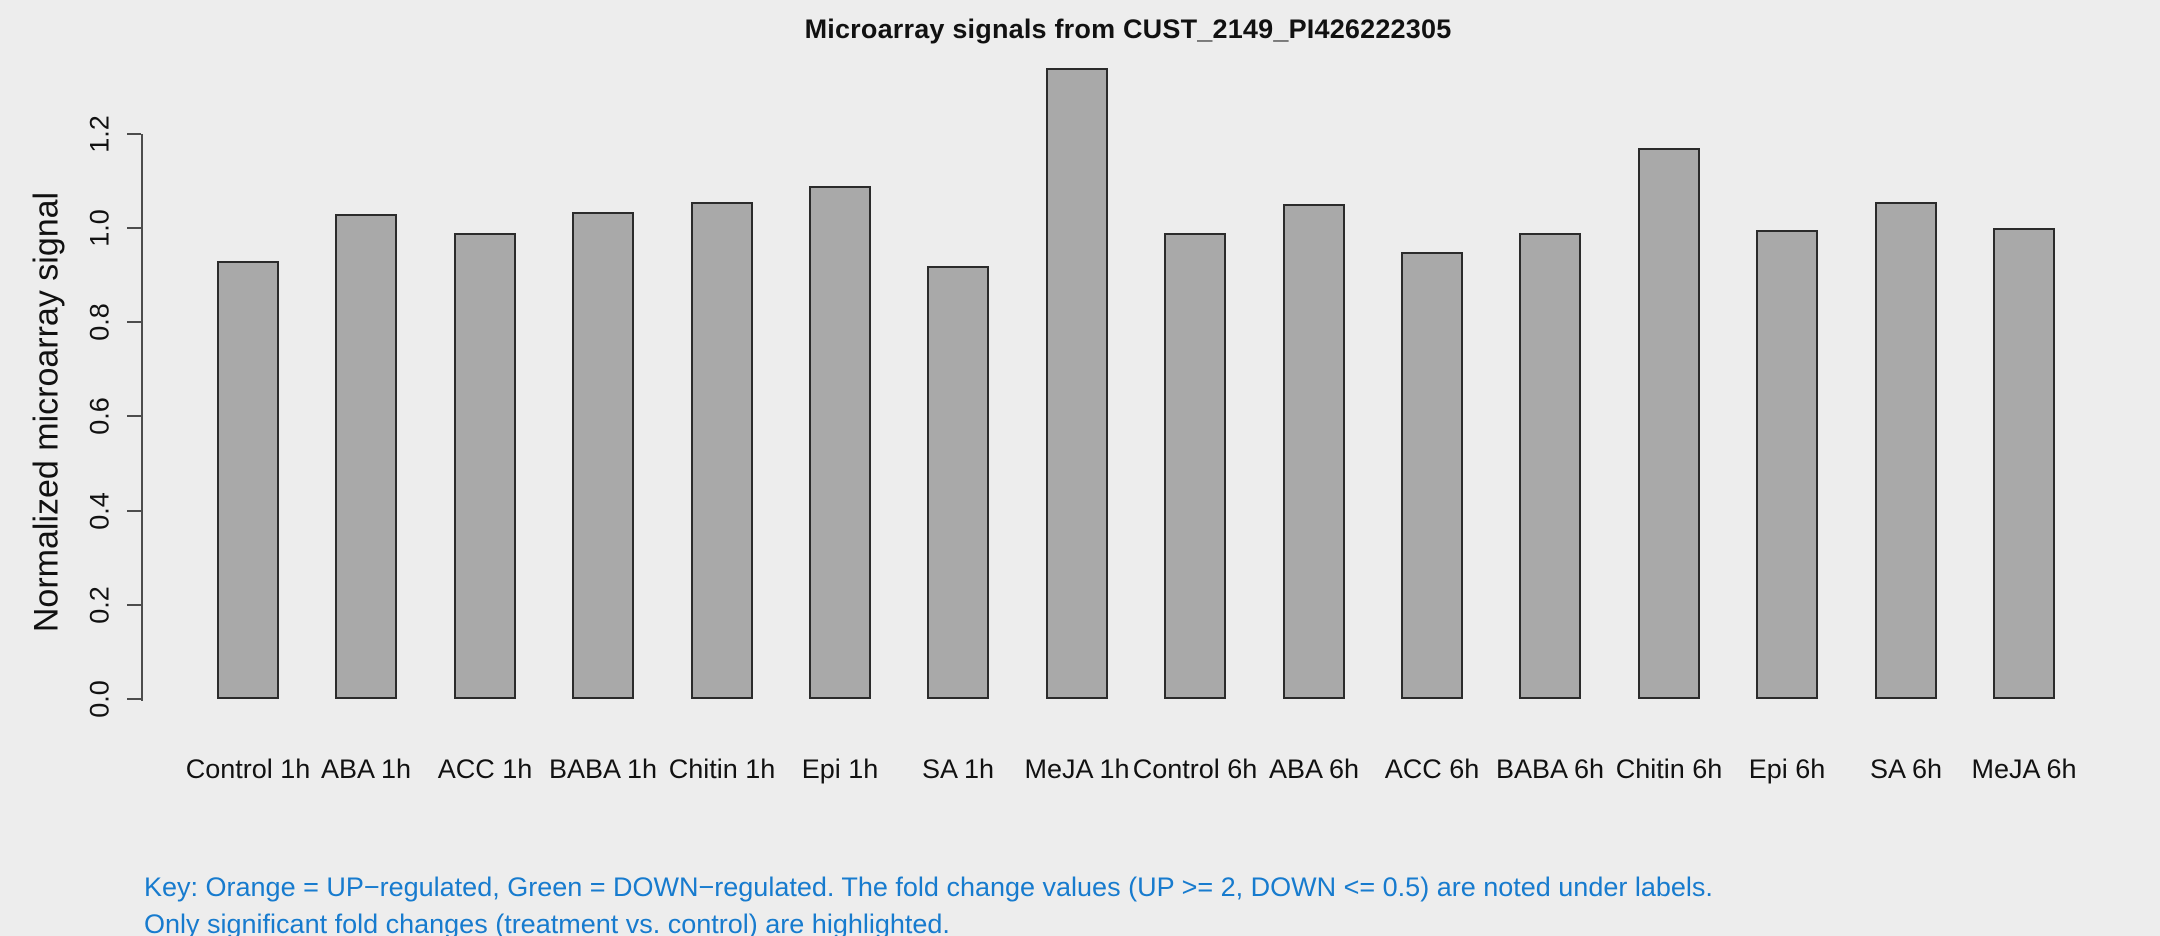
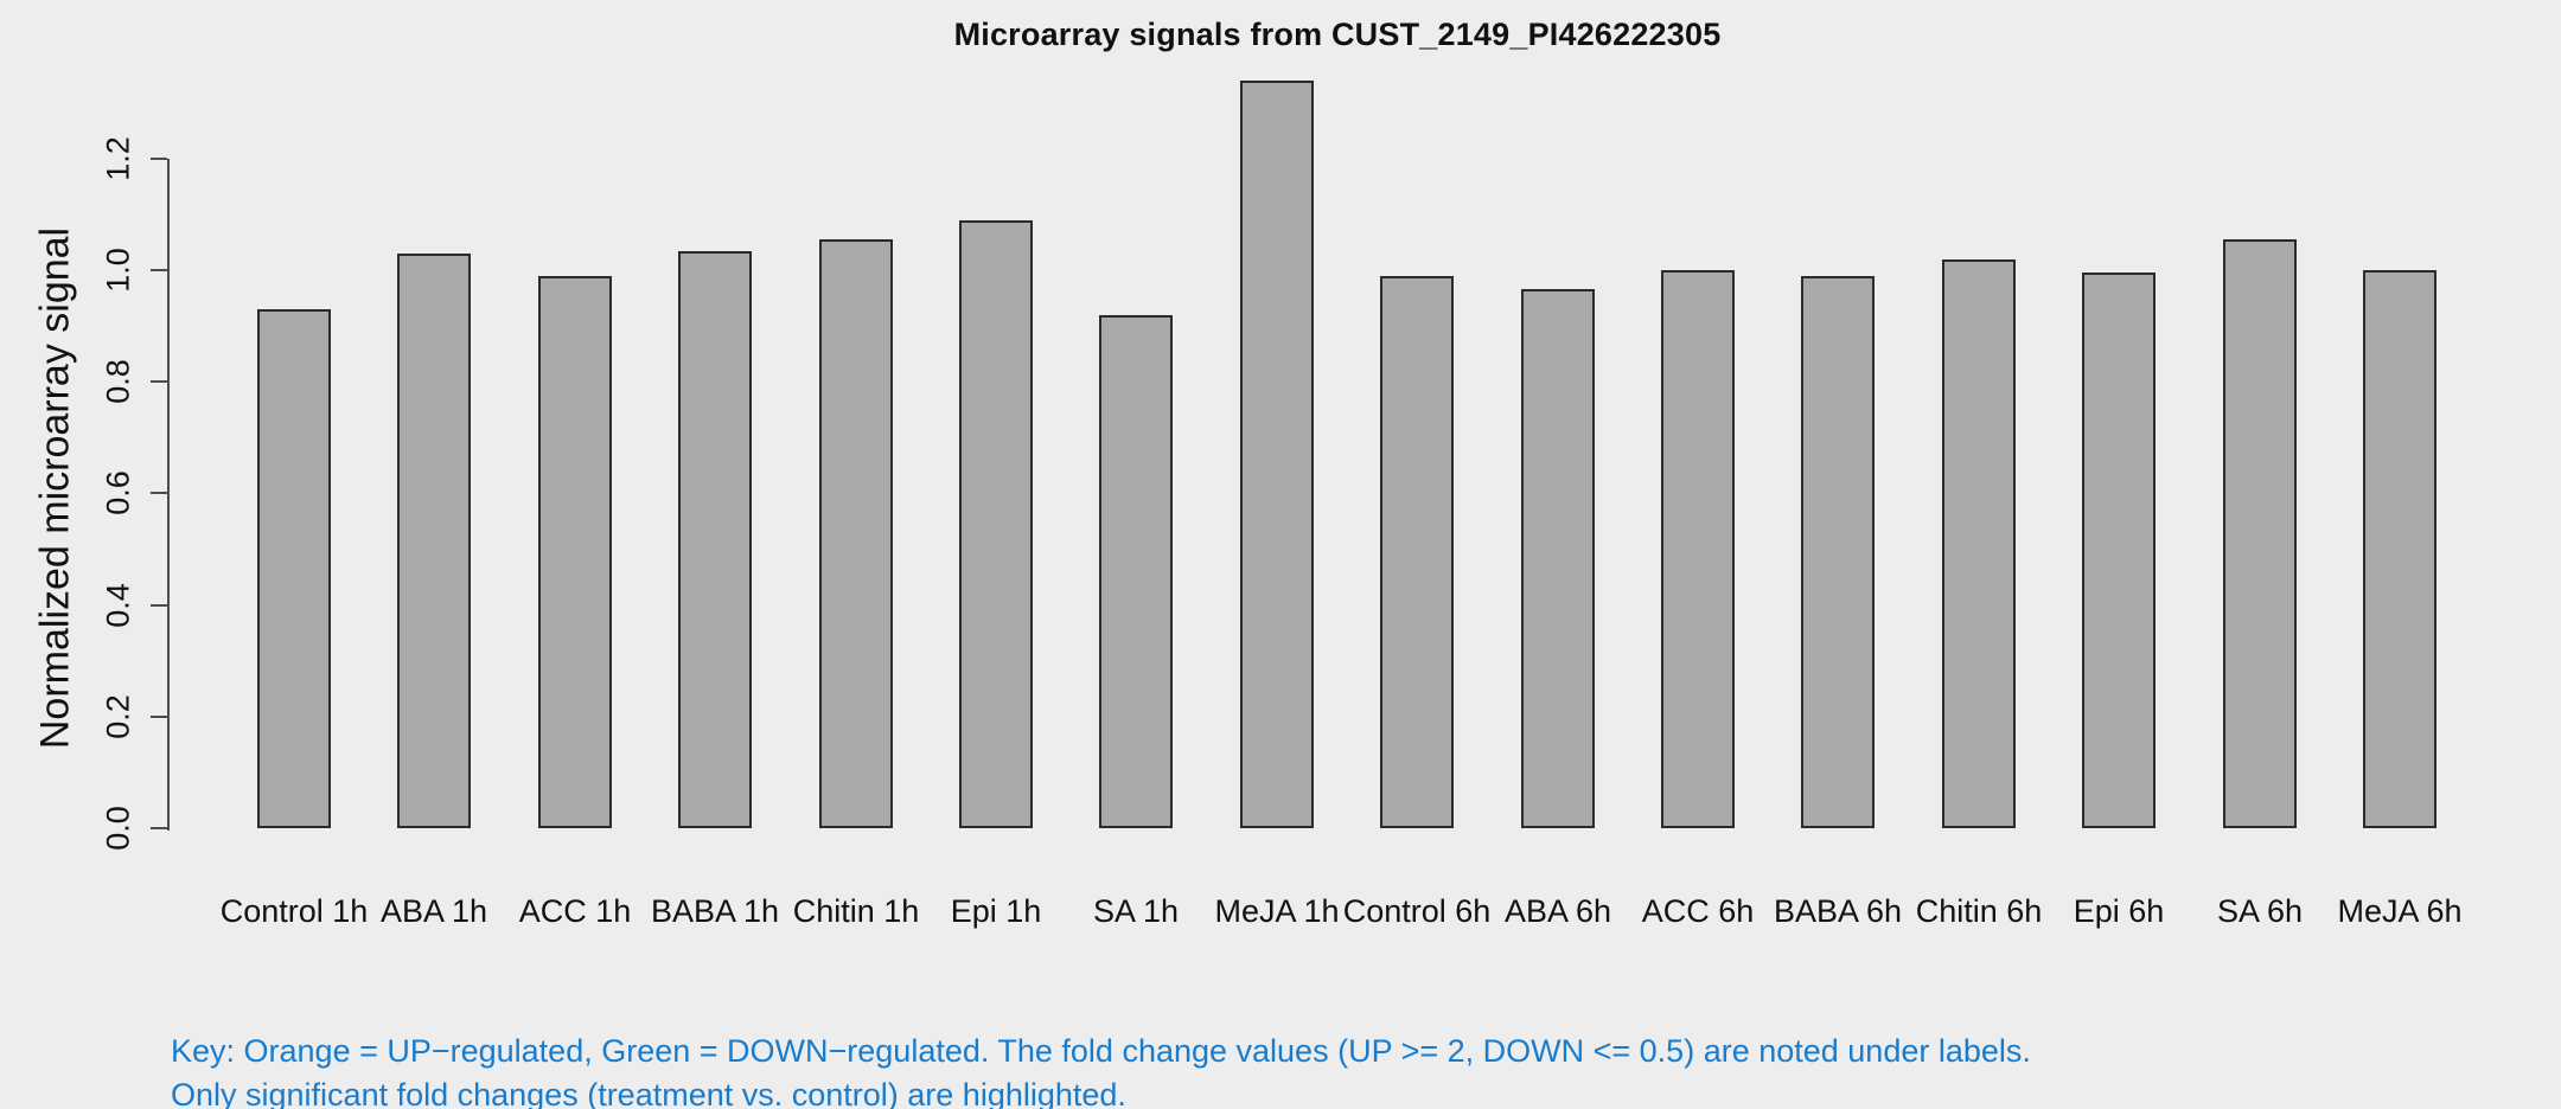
ABA 6h: 1.05 -> 0.96
ACC 6h: 0.95 -> 1.00
Chitin 6h: 1.17 -> 1.02
